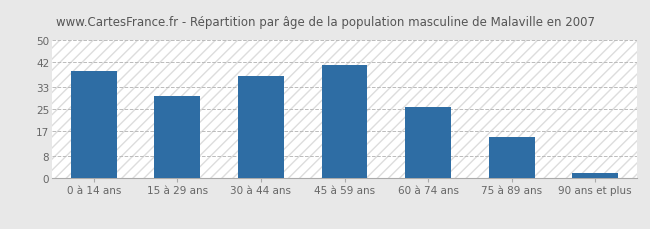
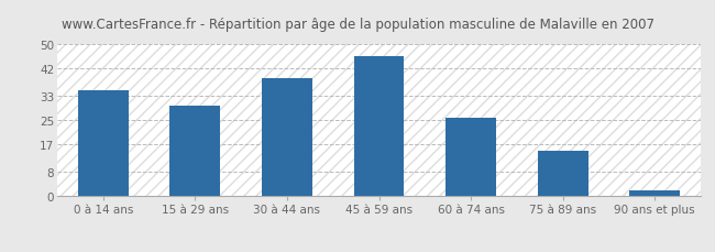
0 à 14 ans: 39 -> 35
30 à 44 ans: 37 -> 39
45 à 59 ans: 41 -> 46
